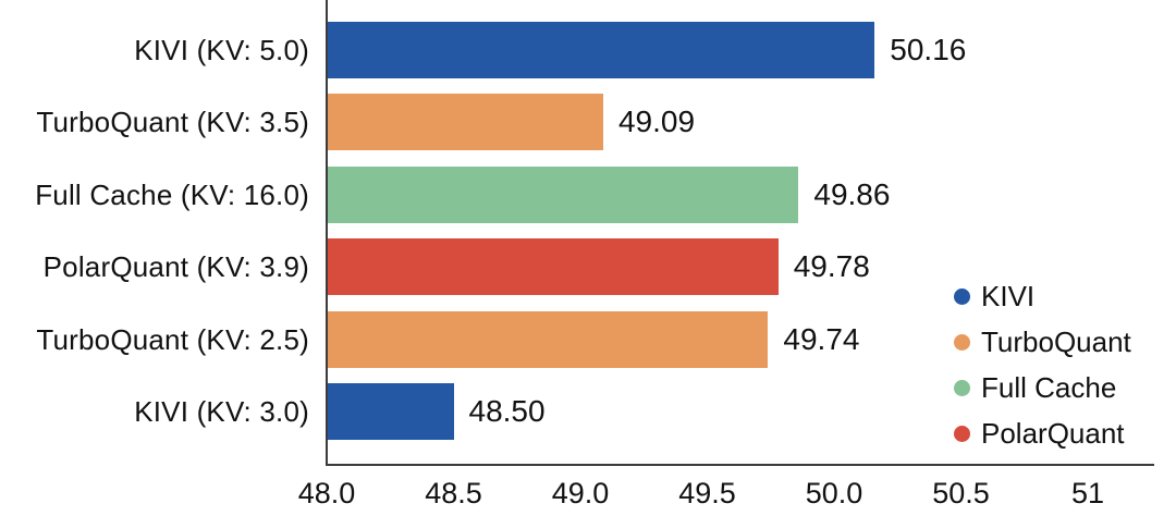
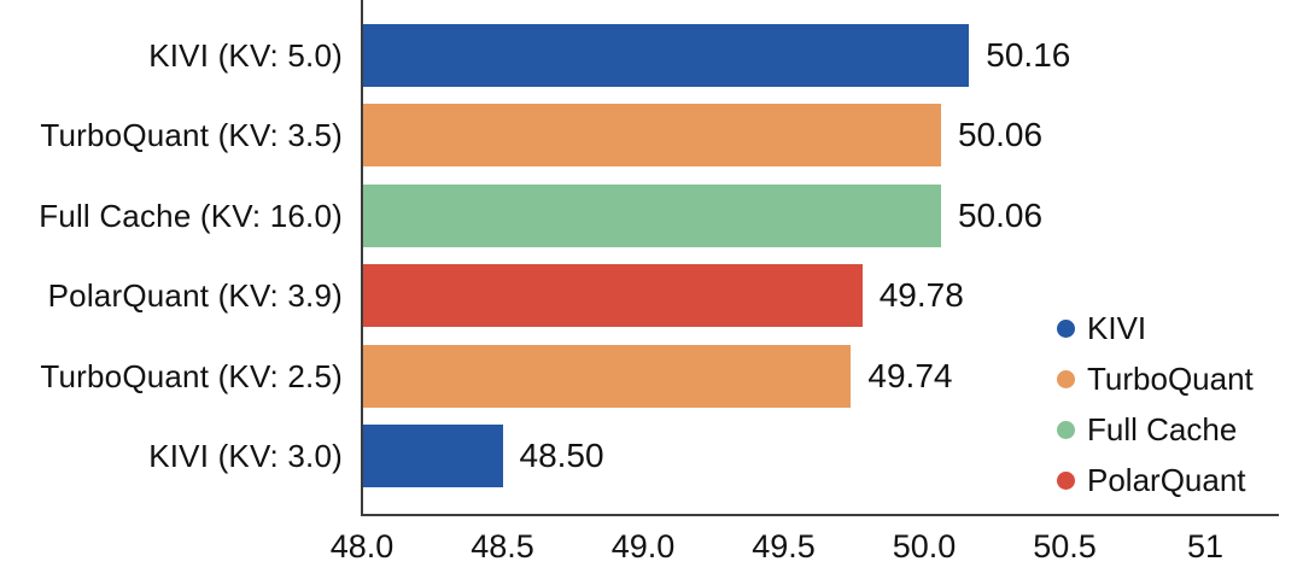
TurboQuant (KV: 3.5): 49.09 -> 50.06
Full Cache (KV: 16.0): 49.86 -> 50.06
